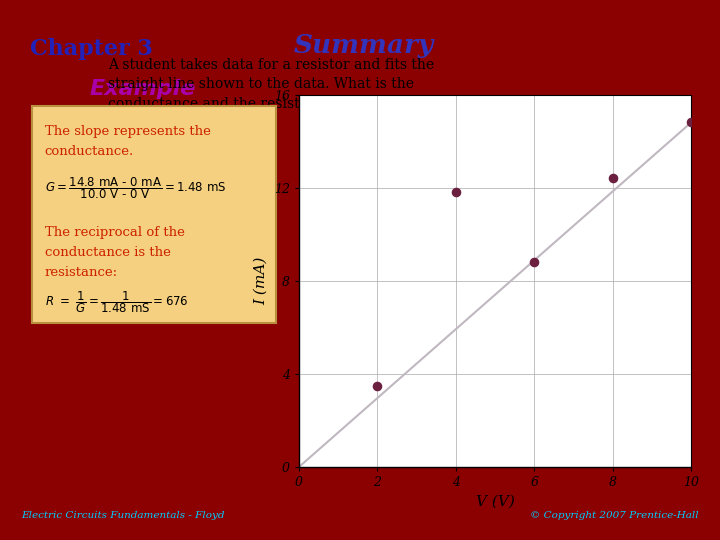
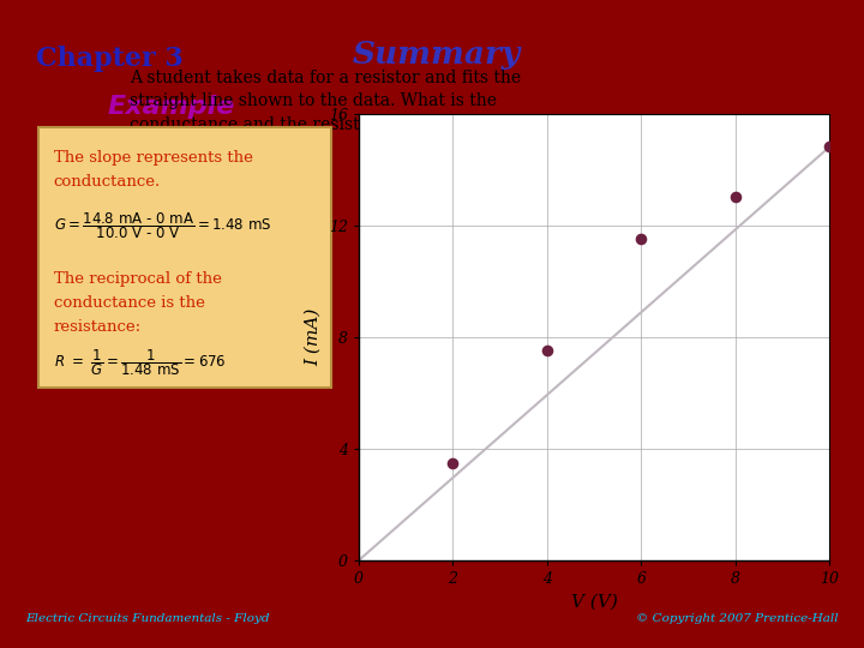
4: 11.8 -> 7.5
6: 8.8 -> 11.5
8: 12.4 -> 13.0
